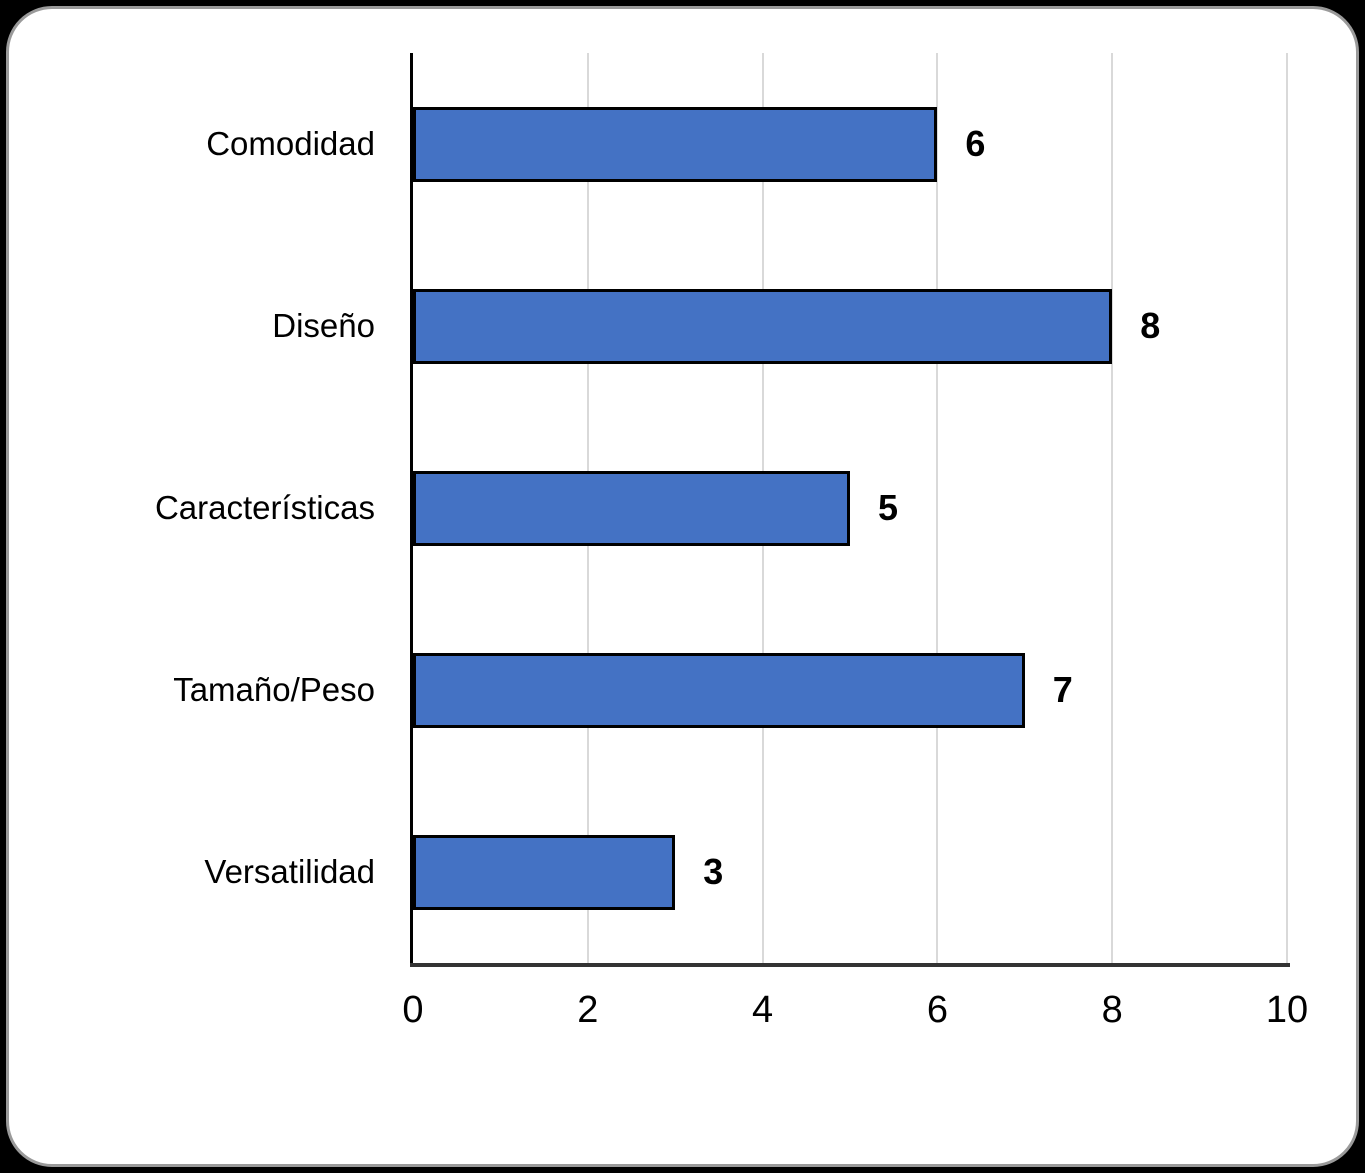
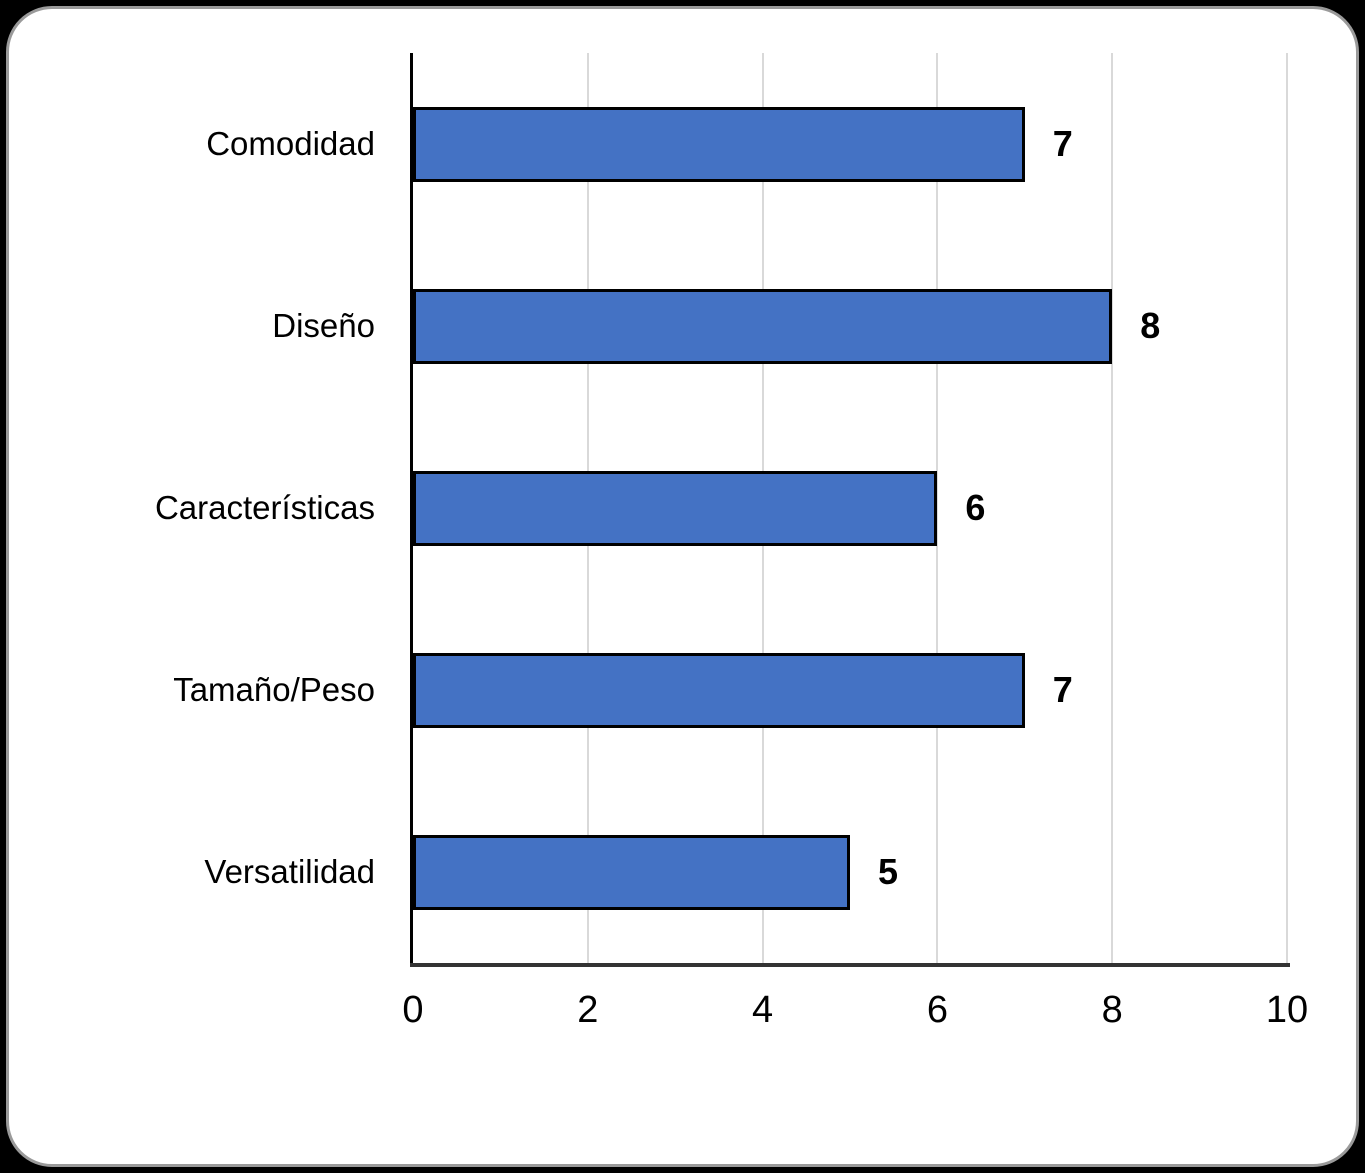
Comodidad: 6 -> 7
Características: 5 -> 6
Versatilidad: 3 -> 5
